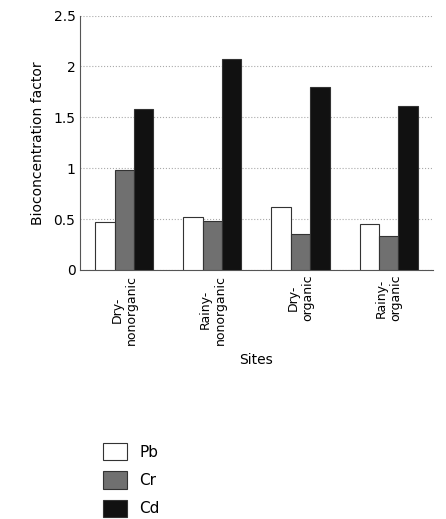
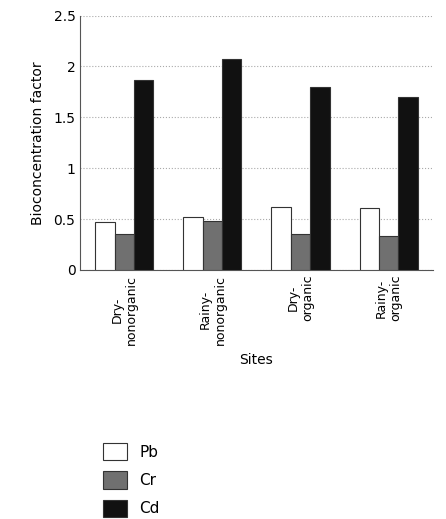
Cr/Dry- nonorganic: 0.98 -> 0.35
Cd/Dry- nonorganic: 1.58 -> 1.87
Pb/Rainy- organic: 0.45 -> 0.61
Cd/Rainy- organic: 1.61 -> 1.70
